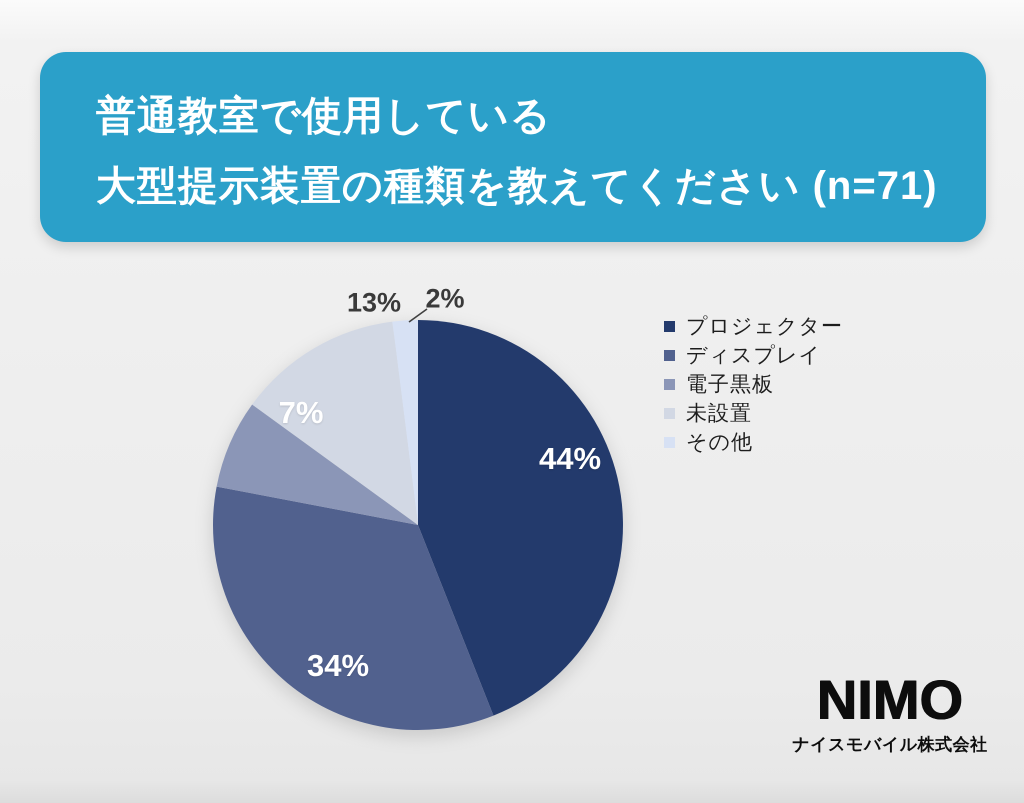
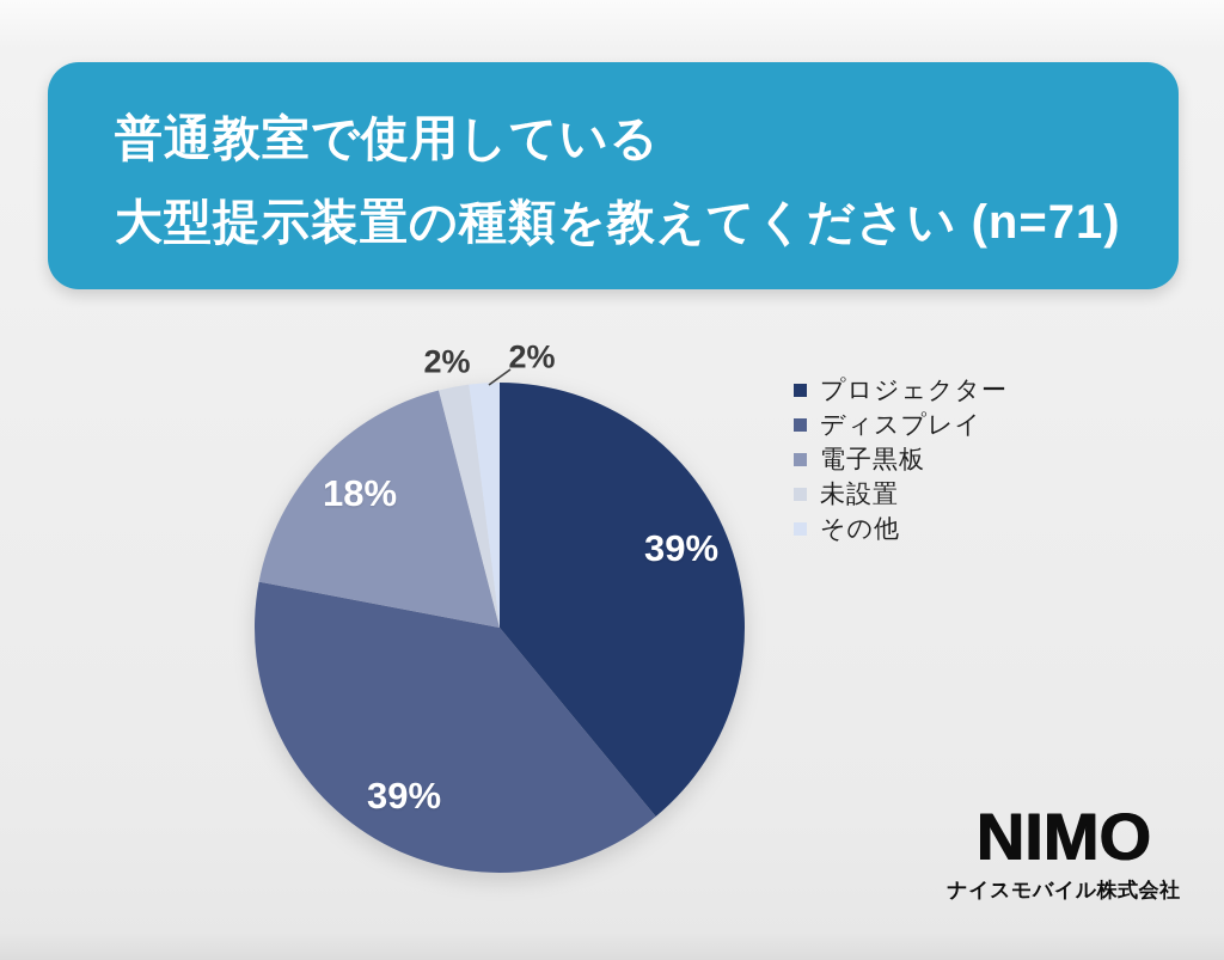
プロジェクター: 44% -> 39%
ディスプレイ: 34% -> 39%
電子黒板: 7% -> 18%
未設置: 13% -> 2%
